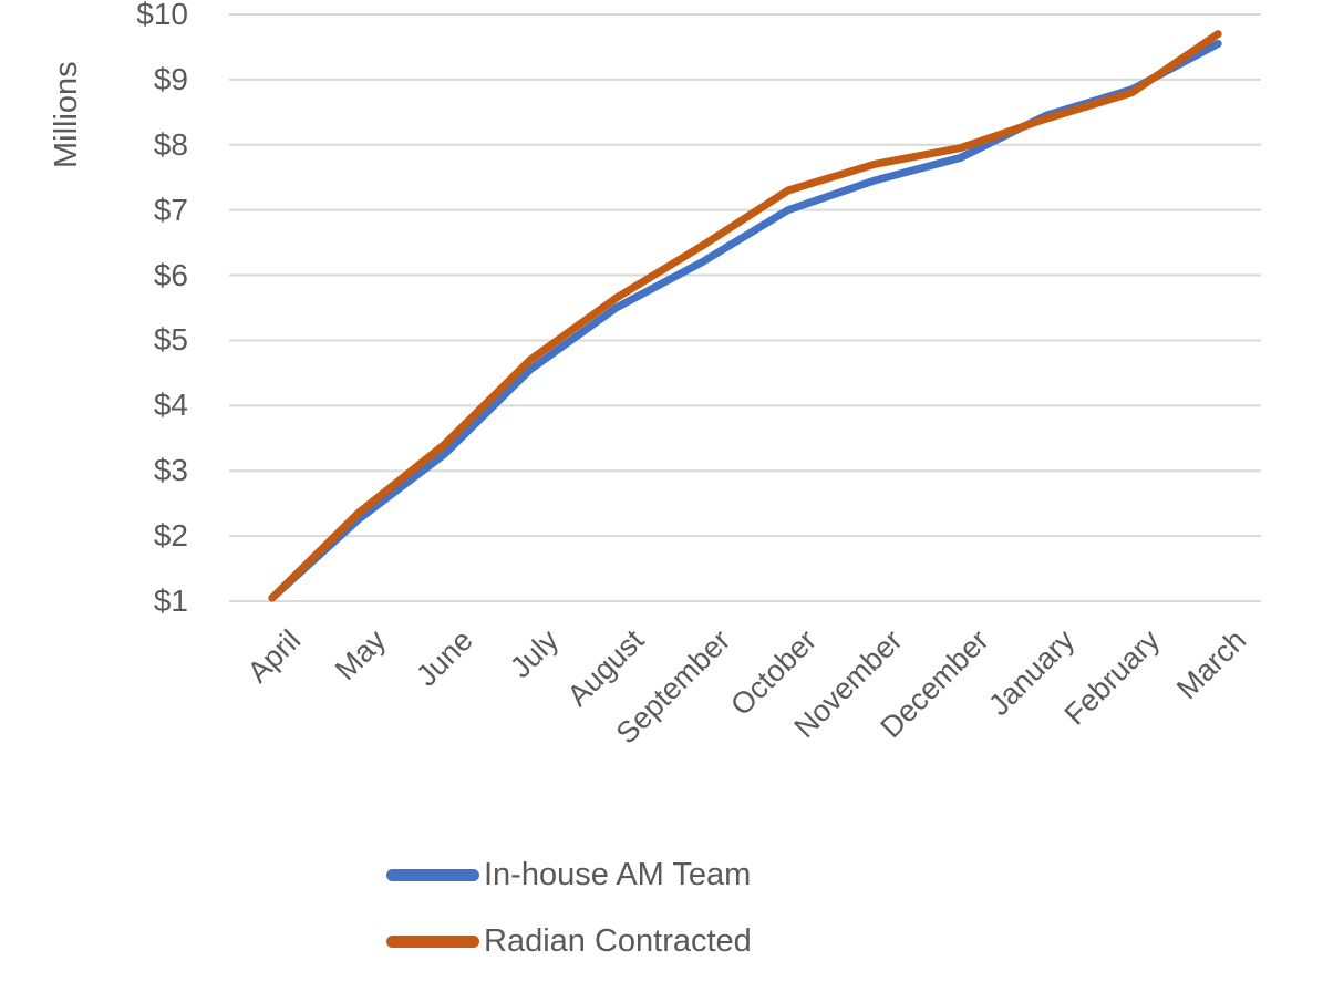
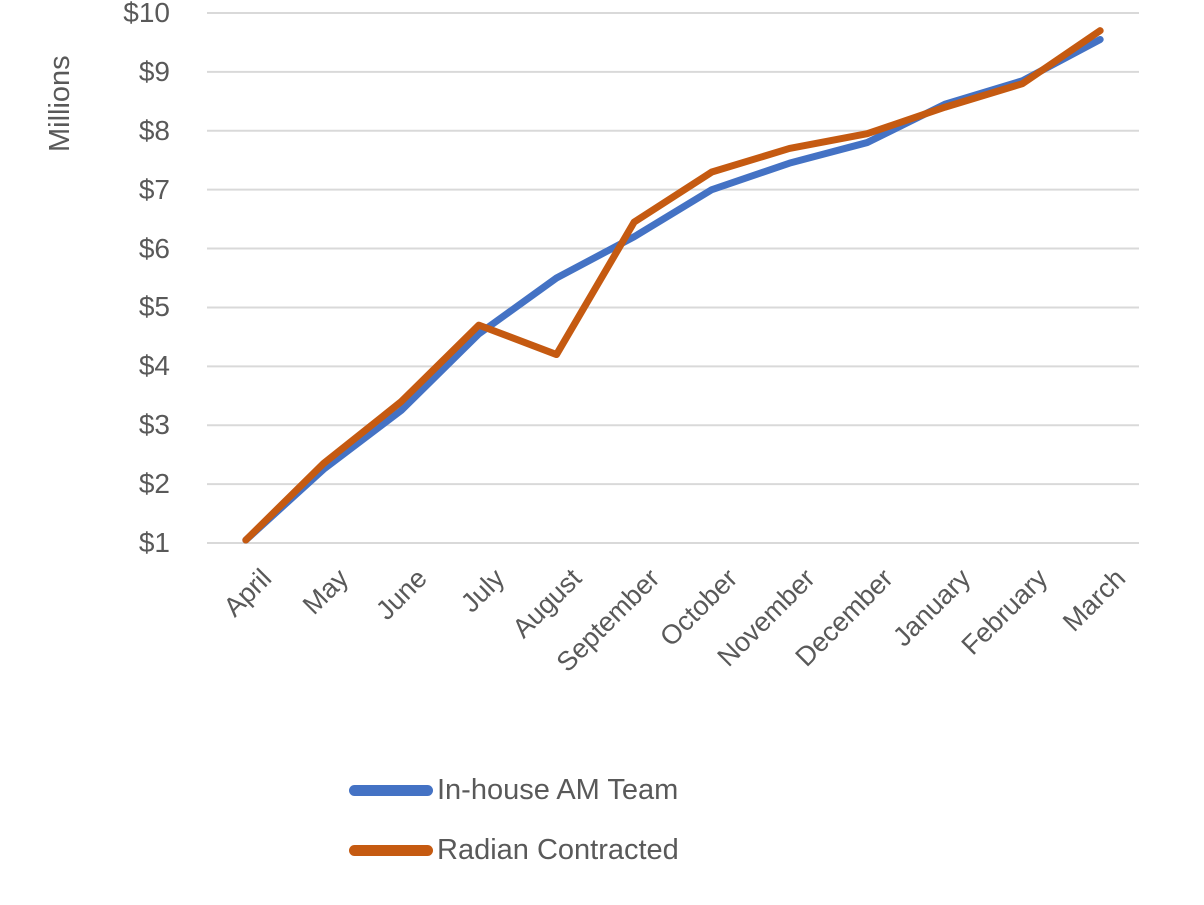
Radian Contracted/August: $5.7 -> $4.2
